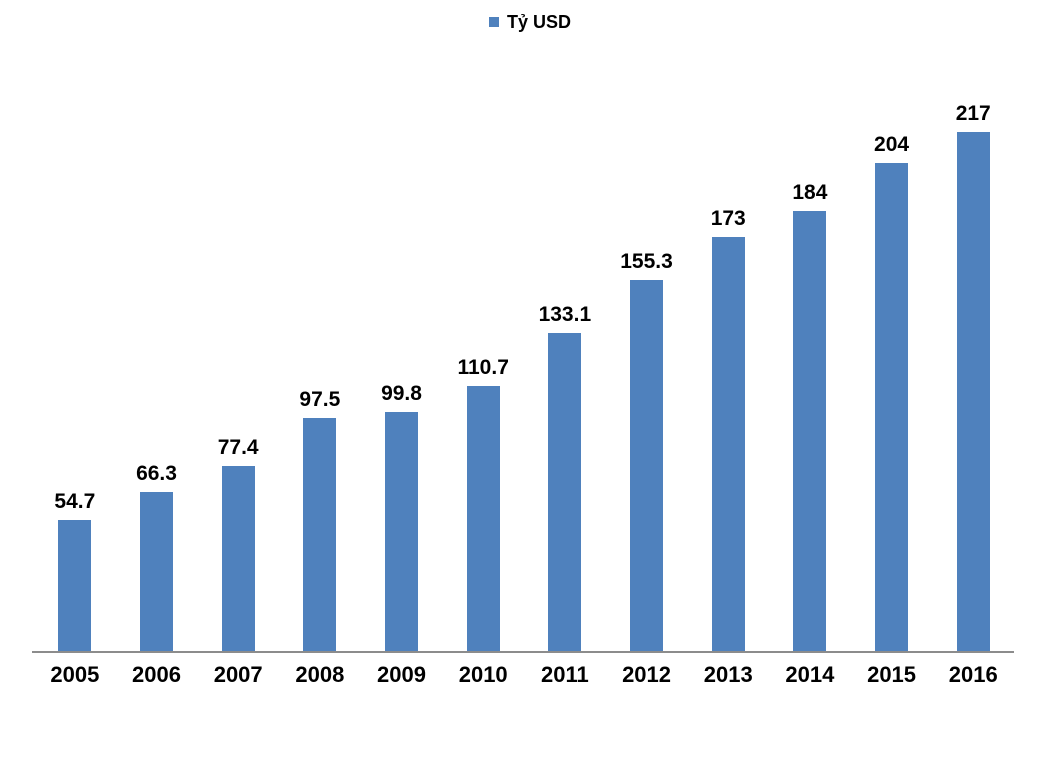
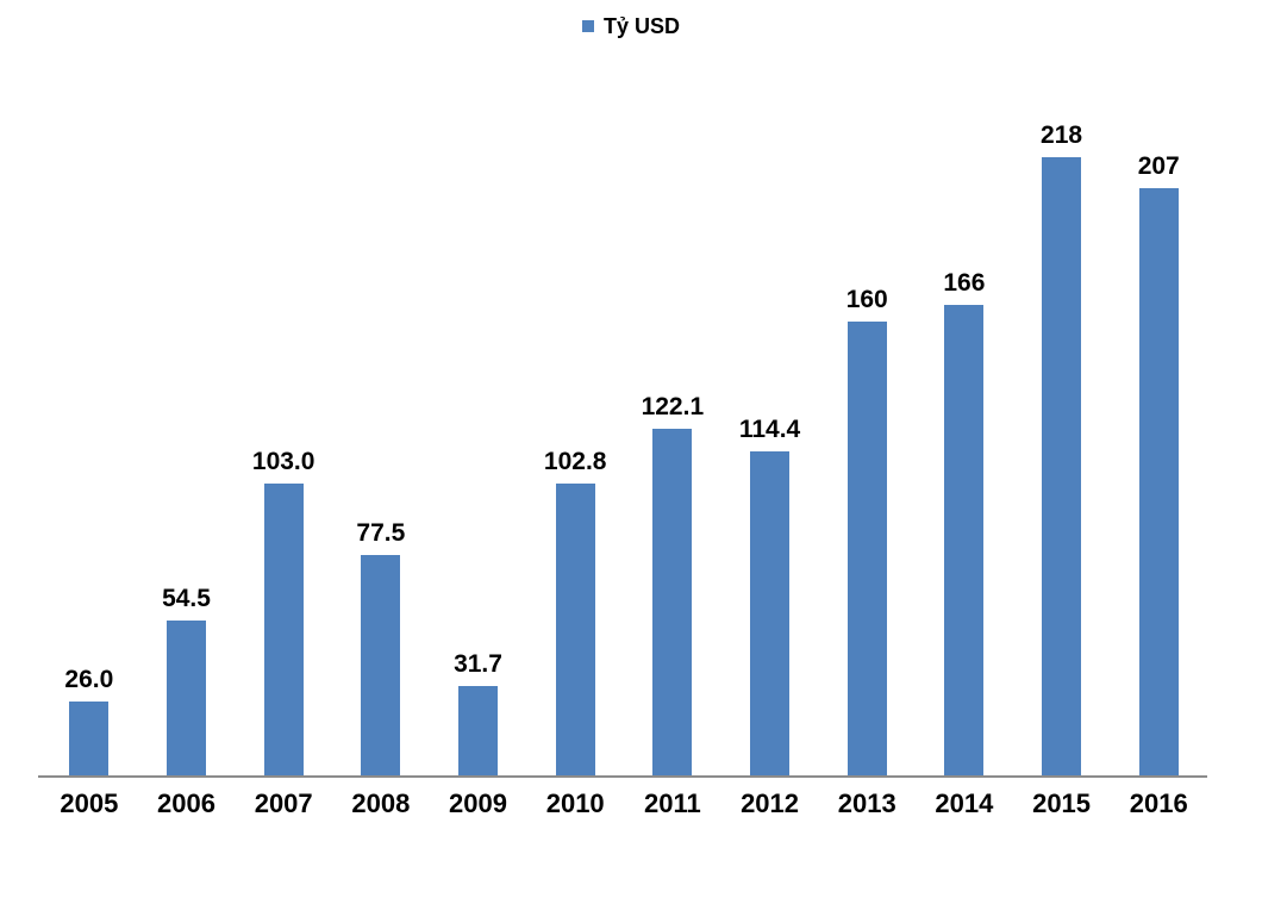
2005: 54.7 -> 26.0
2006: 66.3 -> 54.5
2007: 77.4 -> 103.0
2008: 97.5 -> 77.5
2009: 99.8 -> 31.7
2010: 110.7 -> 102.8
2011: 133.1 -> 122.1
2012: 155.3 -> 114.4
2013: 173 -> 160
2014: 184 -> 166
2015: 204 -> 218
2016: 217 -> 207
